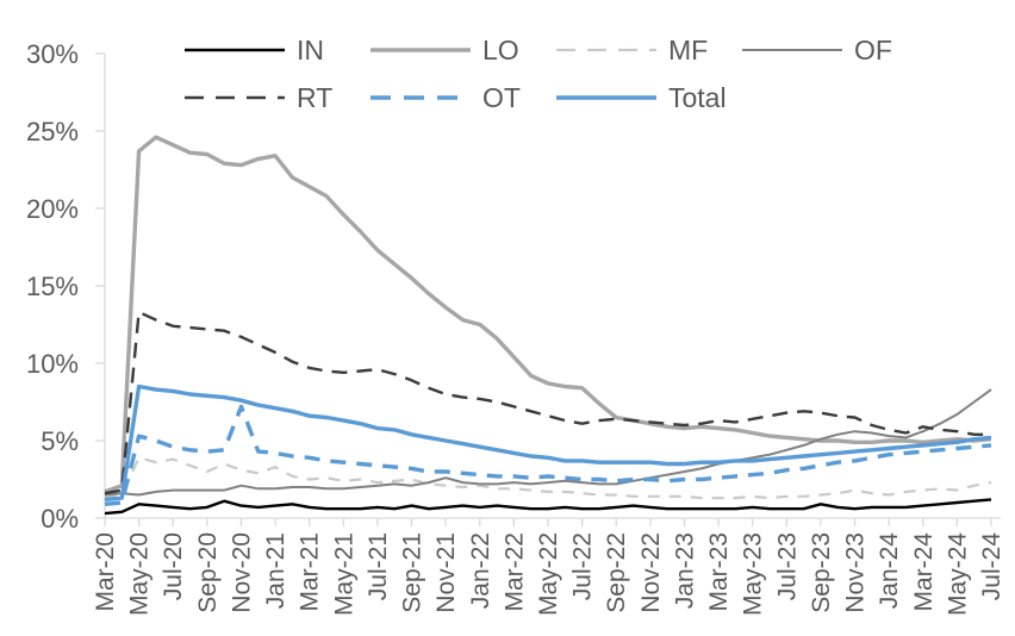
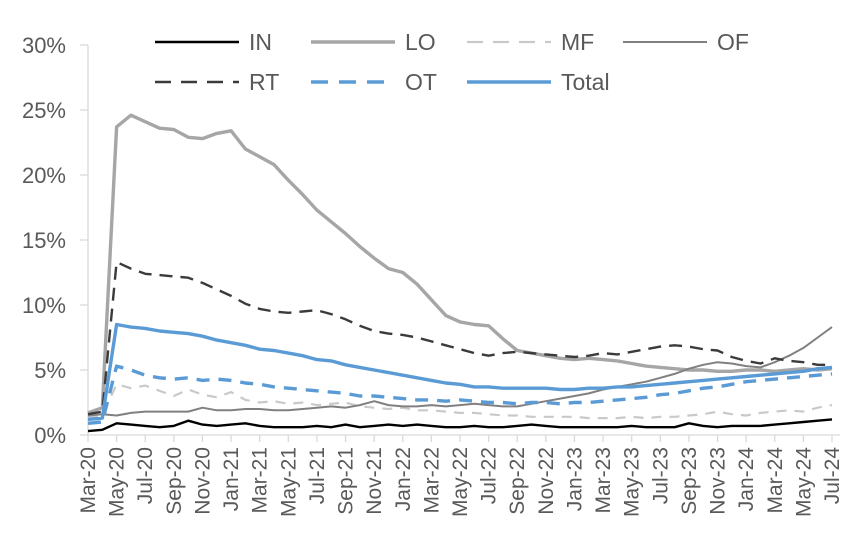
OT/Nov-20: 7.2% -> 4.2%
